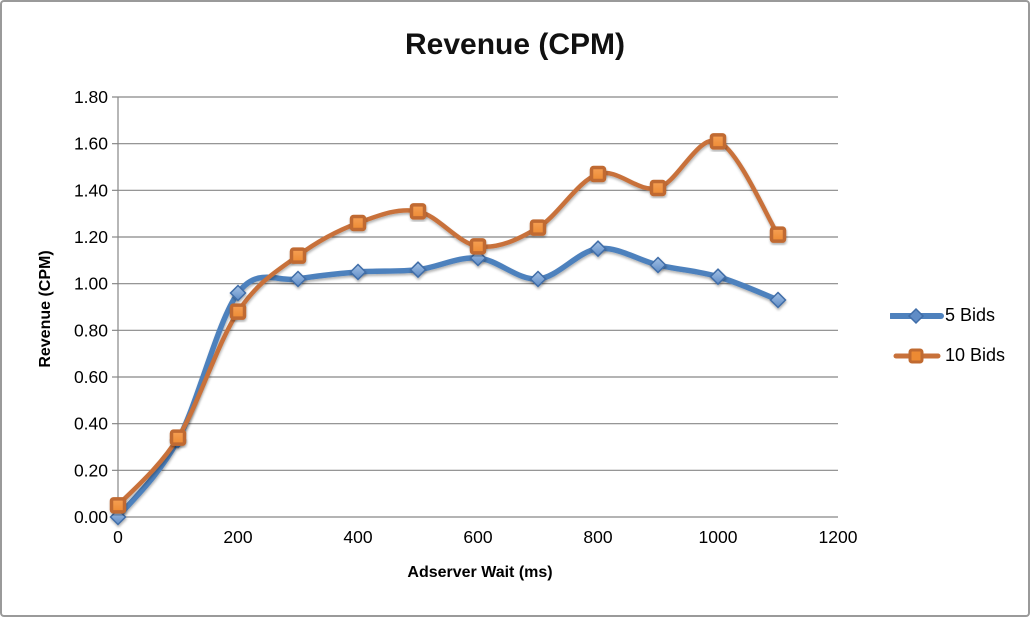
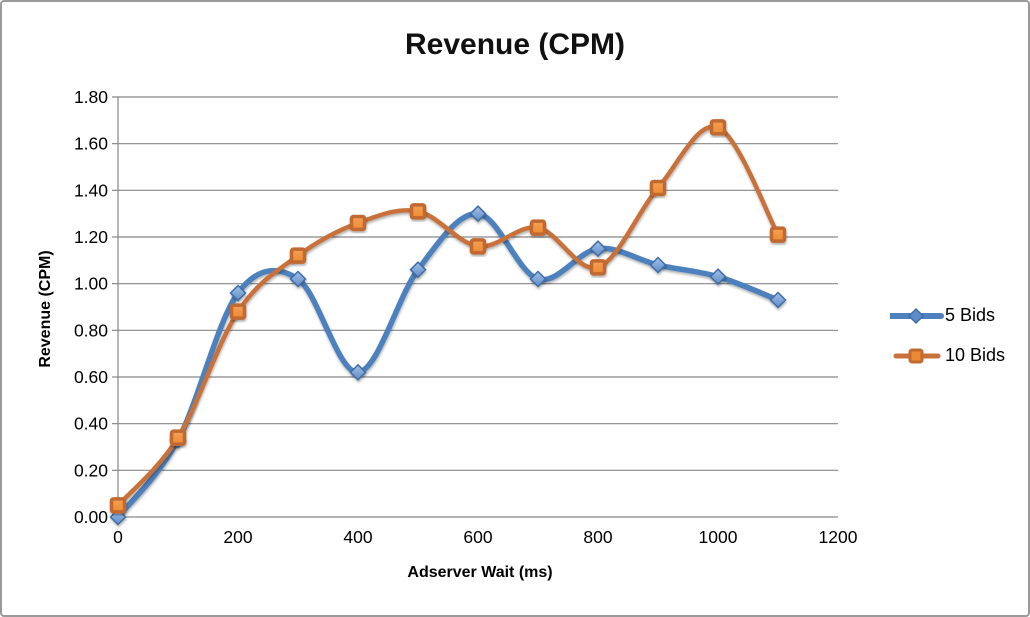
5 Bids/400: 1.05 -> 0.62
5 Bids/600: 1.11 -> 1.30
10 Bids/800: 1.47 -> 1.07
10 Bids/1000: 1.61 -> 1.67
